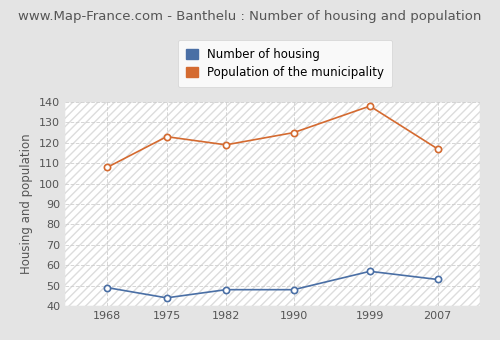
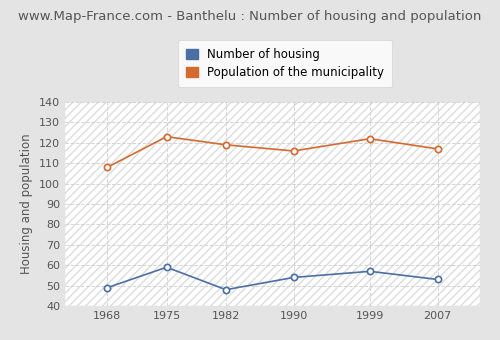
Number of housing/1975: 44 -> 59
Number of housing/1990: 48 -> 54
Population of the municipality/1990: 125 -> 116
Population of the municipality/1999: 138 -> 122
